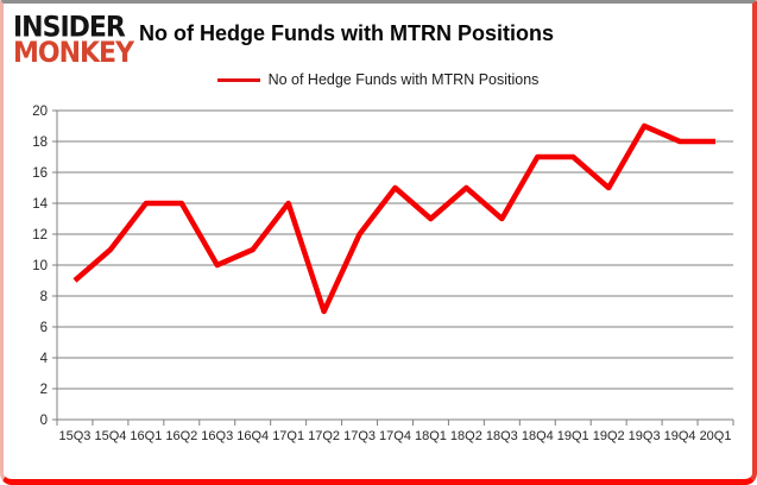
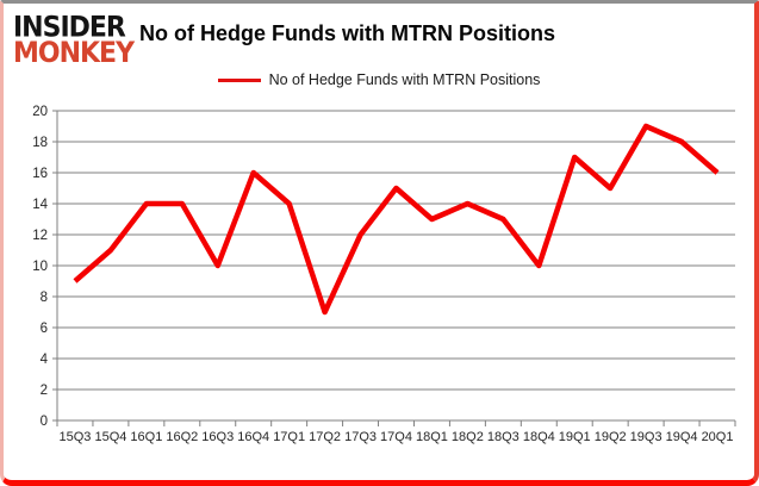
16Q4: 11 -> 16
18Q2: 15 -> 14
18Q4: 17 -> 10
20Q1: 18 -> 16
